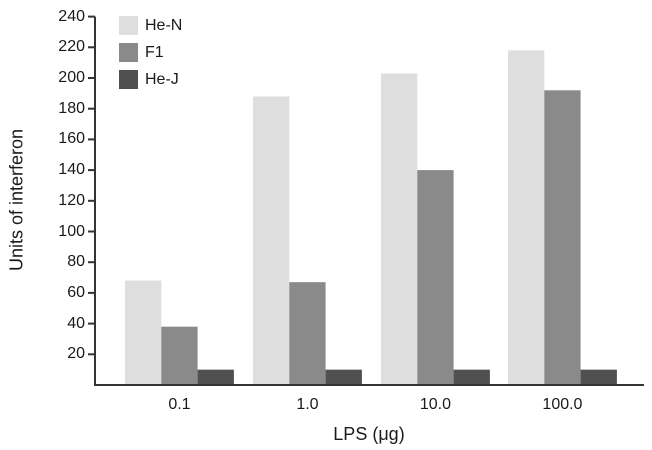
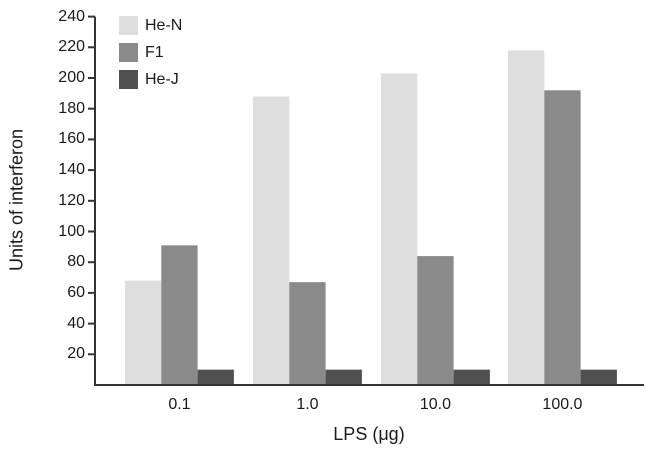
F1/0.1: 38 -> 91
F1/10.0: 140 -> 84
